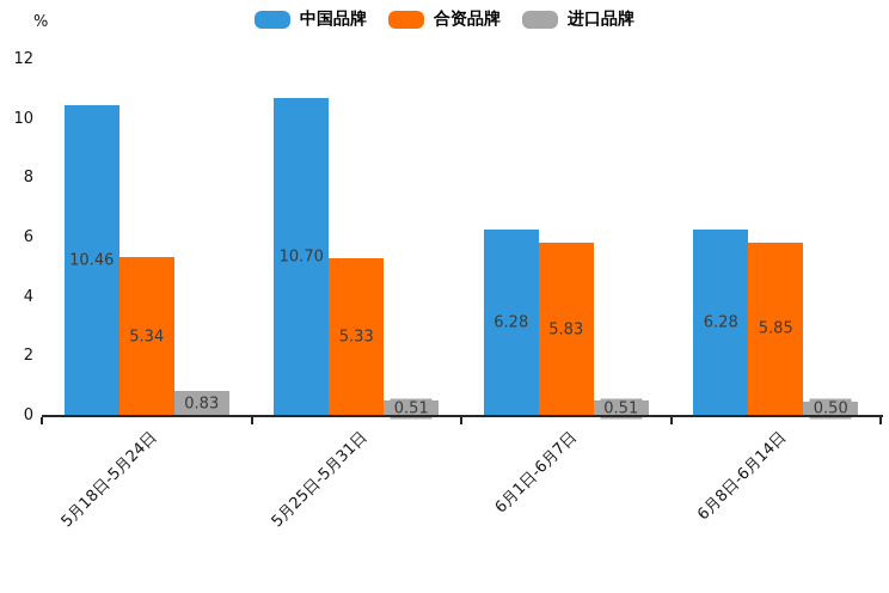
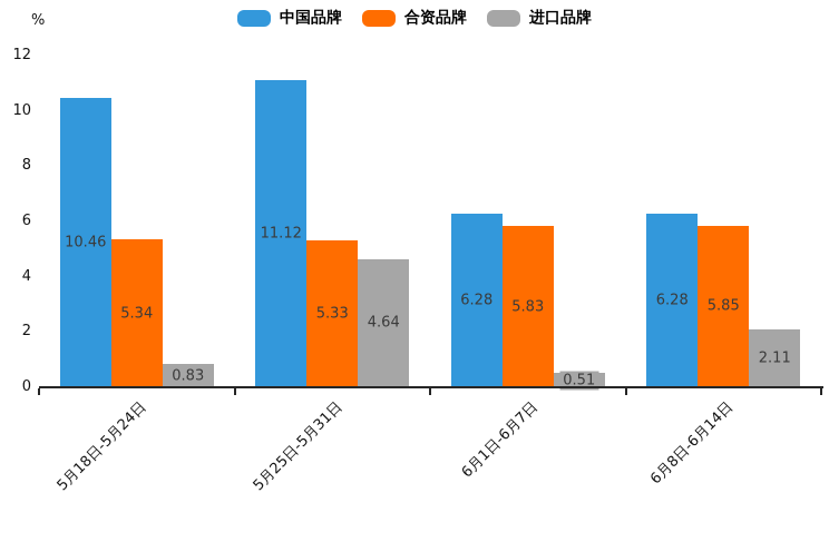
中国品牌/5月25日-5月31日: 10.70 -> 11.12
进口品牌/5月25日-5月31日: 0.51 -> 4.64
进口品牌/6月8日-6月14日: 0.50 -> 2.11
